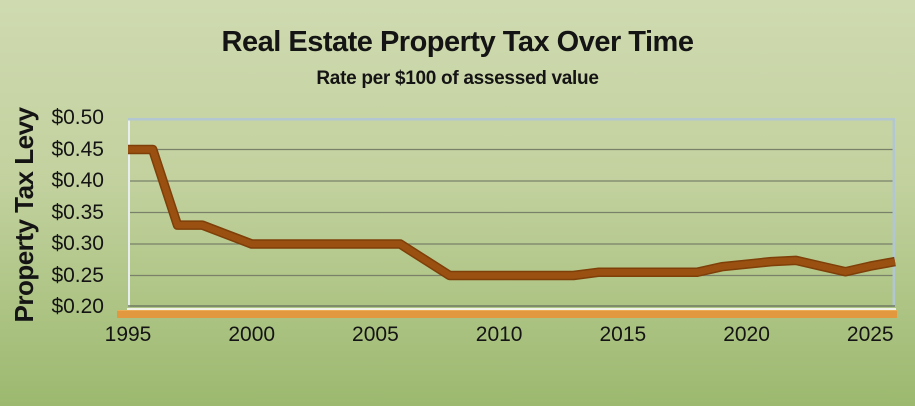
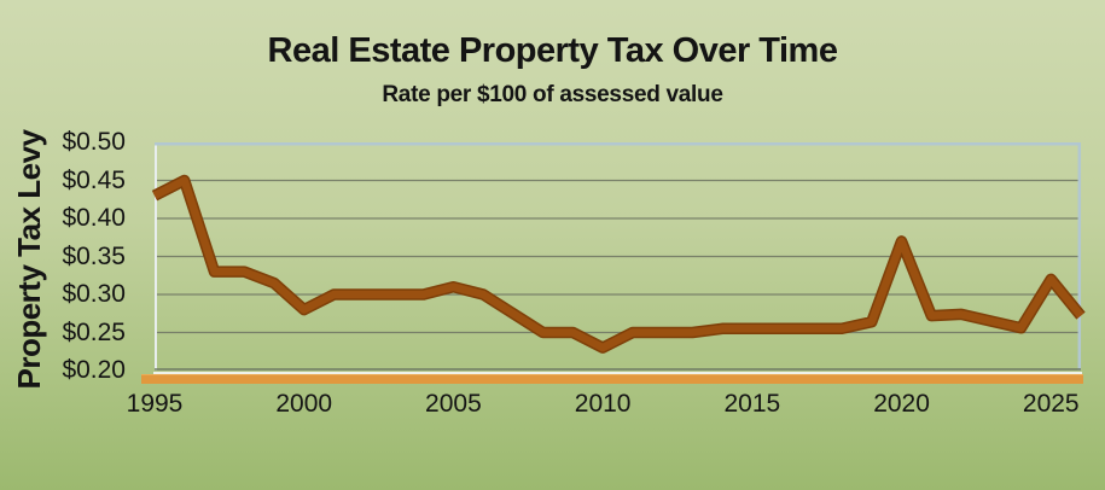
1995: $0.45 -> $0.43
2000: $0.30 -> $0.28
2005: $0.30 -> $0.31
2010: $0.25 -> $0.23
2020: $0.27 -> $0.37
2025: $0.27 -> $0.32
